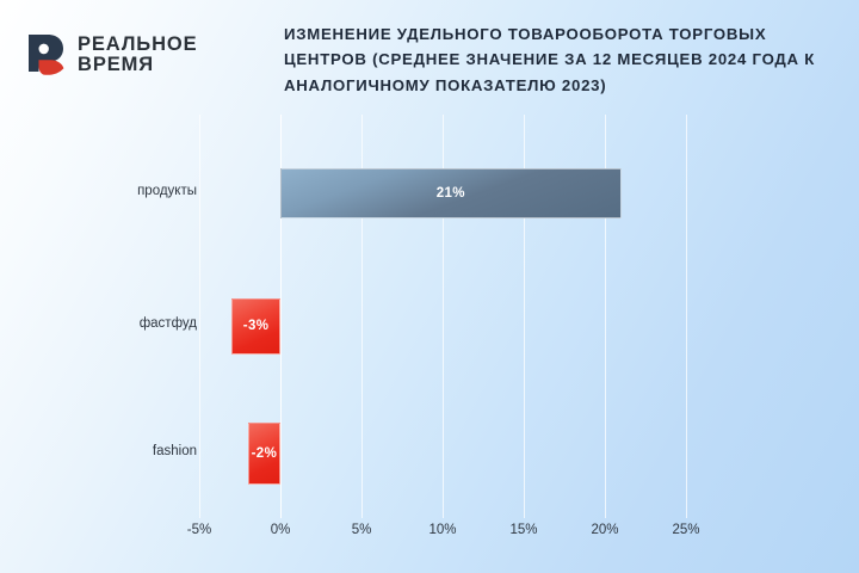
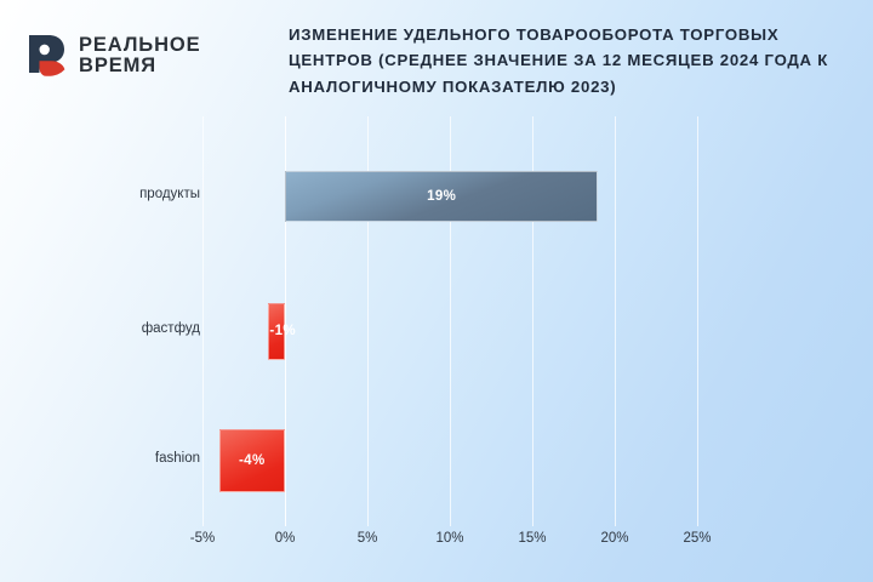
продукты: 21% -> 19%
фастфуд: -3% -> -1%
fashion: -2% -> -4%
